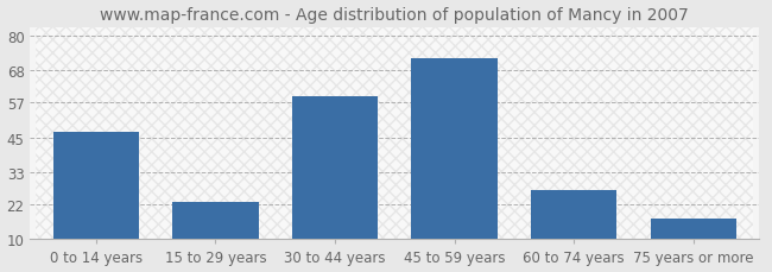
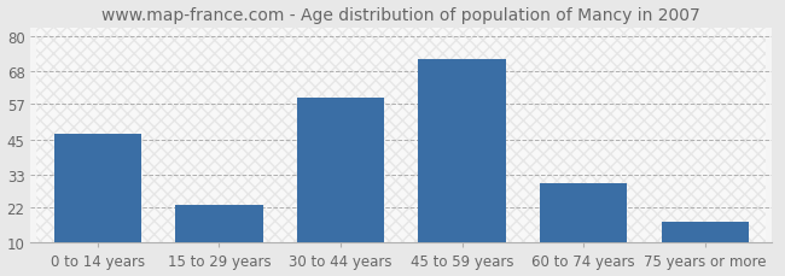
60 to 74 years: 27 -> 30
